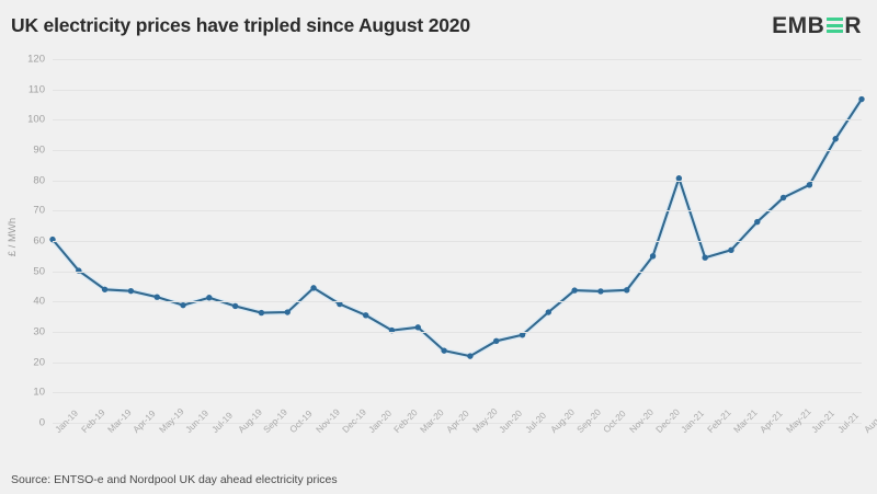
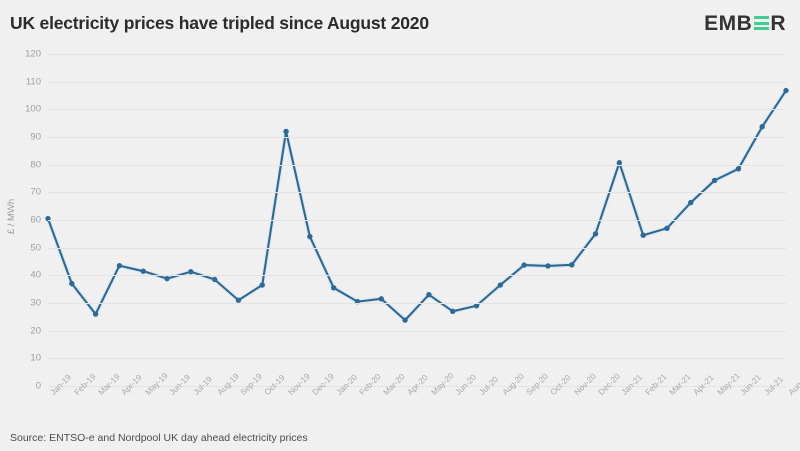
Feb-19: 50 -> 37
Mar-19: 44 -> 26
Sep-19: 36 -> 31
Nov-19: 44 -> 92
Dec-19: 39 -> 54
May-20: 22 -> 33
